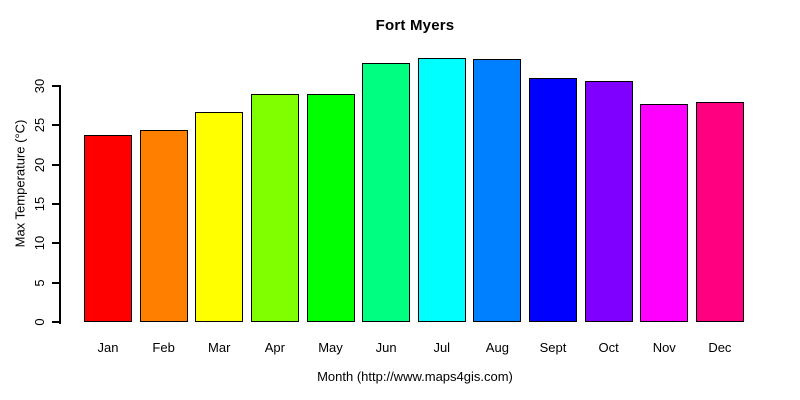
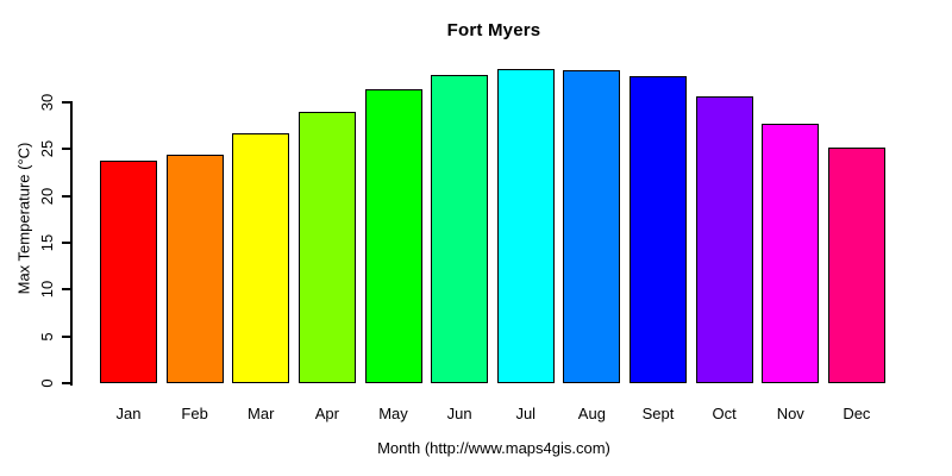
May: 29 -> 31
Sept: 31 -> 33
Dec: 28 -> 25
